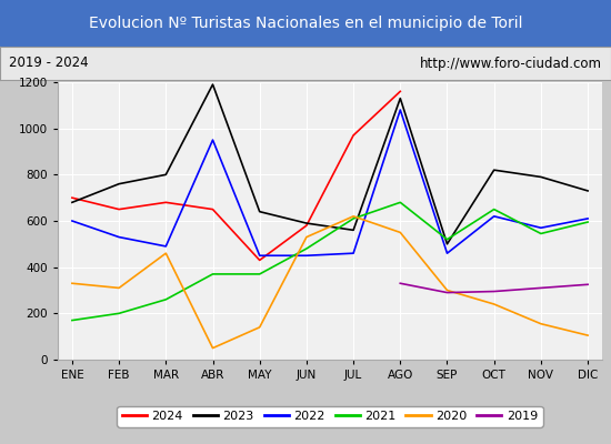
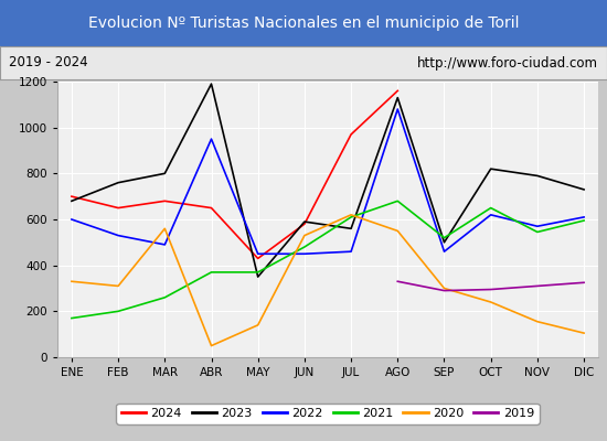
2020/MAR: 460 -> 560
2023/MAY: 640 -> 350
